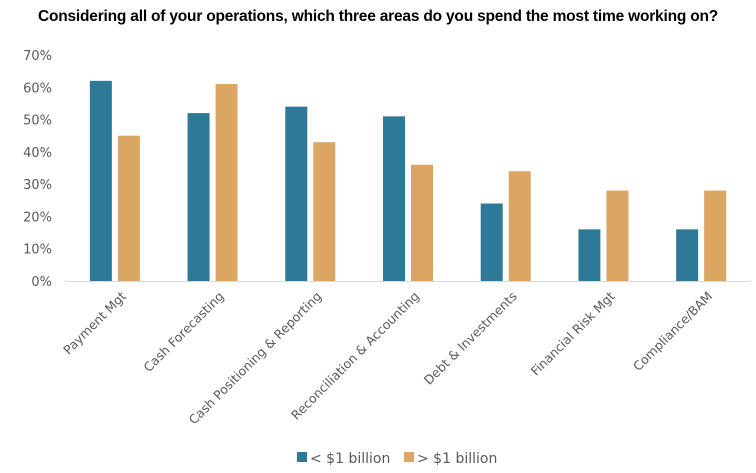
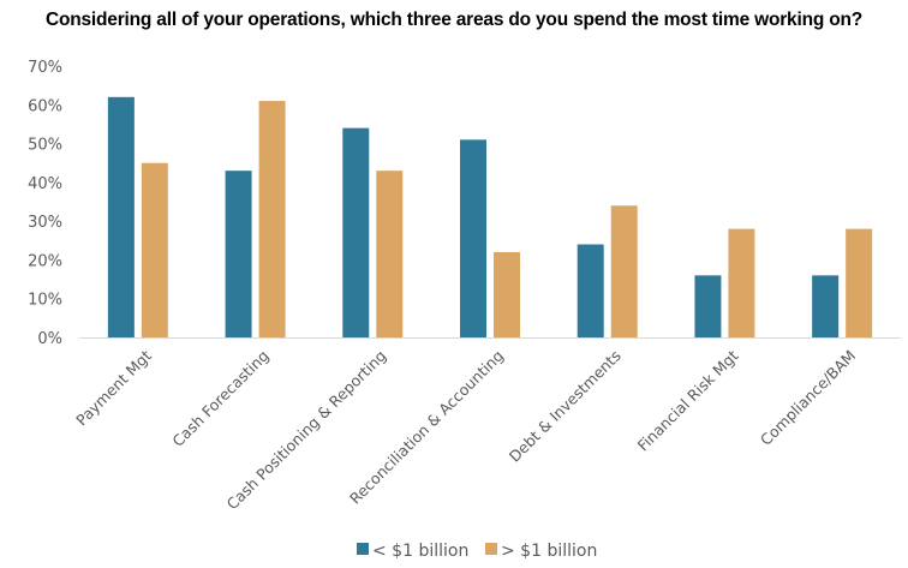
< $1 billion/Cash Forecasting: 52% -> 43%
> $1 billion/Reconciliation & Accounting: 36% -> 22%
